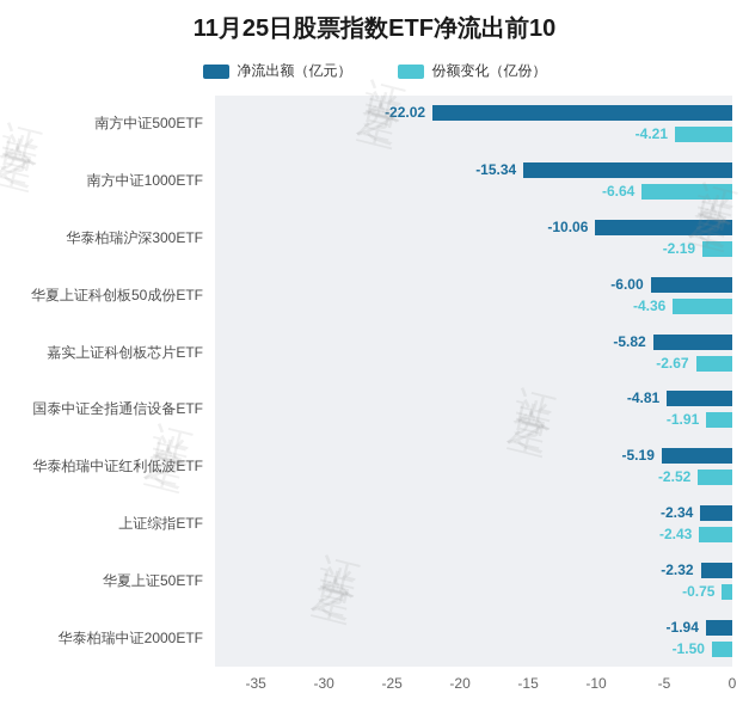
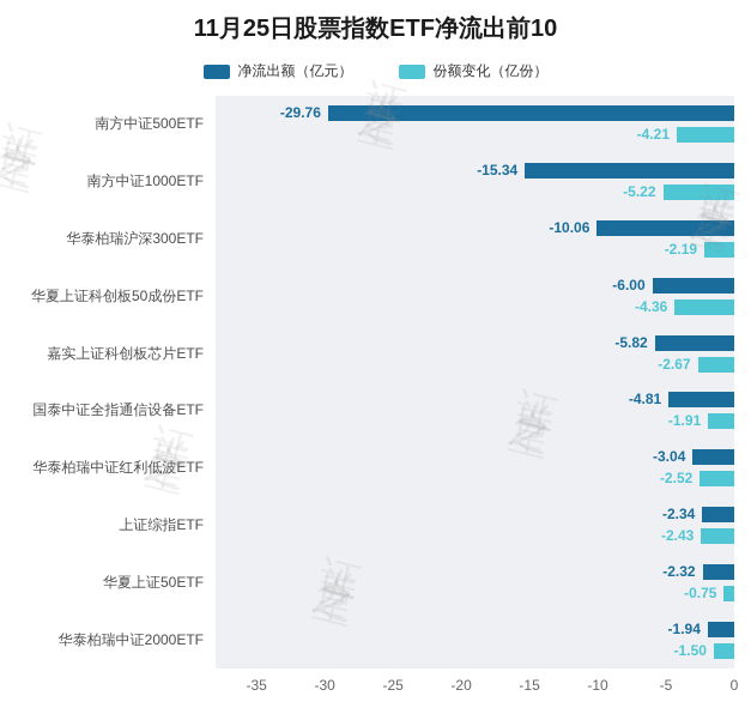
净流出额（亿元）/南方中证500ETF: -22.02 -> -29.76
份额变化（亿份）/南方中证1000ETF: -6.64 -> -5.22
净流出额（亿元）/华泰柏瑞中证红利低波ETF: -5.19 -> -3.04
